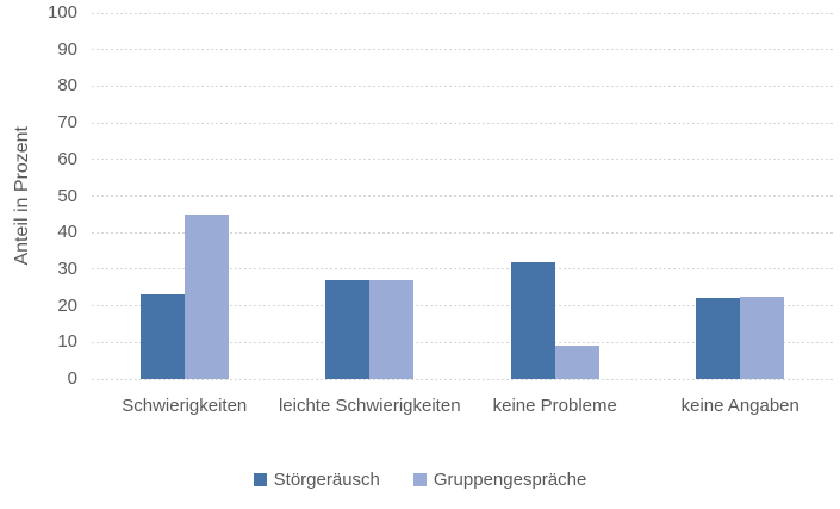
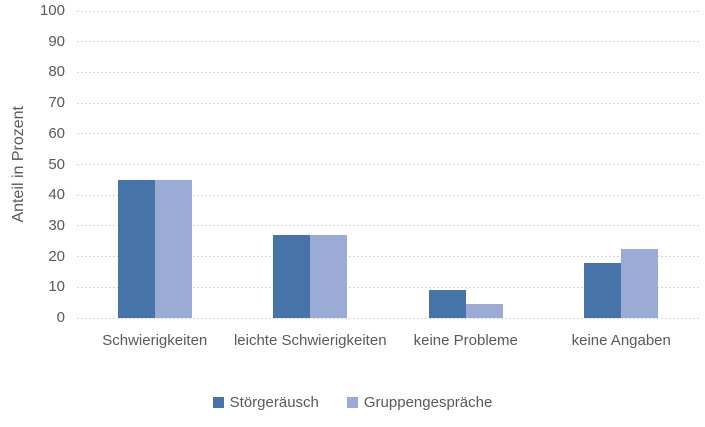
Störgeräusch/Schwierigkeiten: 23 -> 45
Störgeräusch/keine Probleme: 32 -> 9
Gruppengespräche/keine Probleme: 9 -> 4
Störgeräusch/keine Angaben: 22 -> 18
